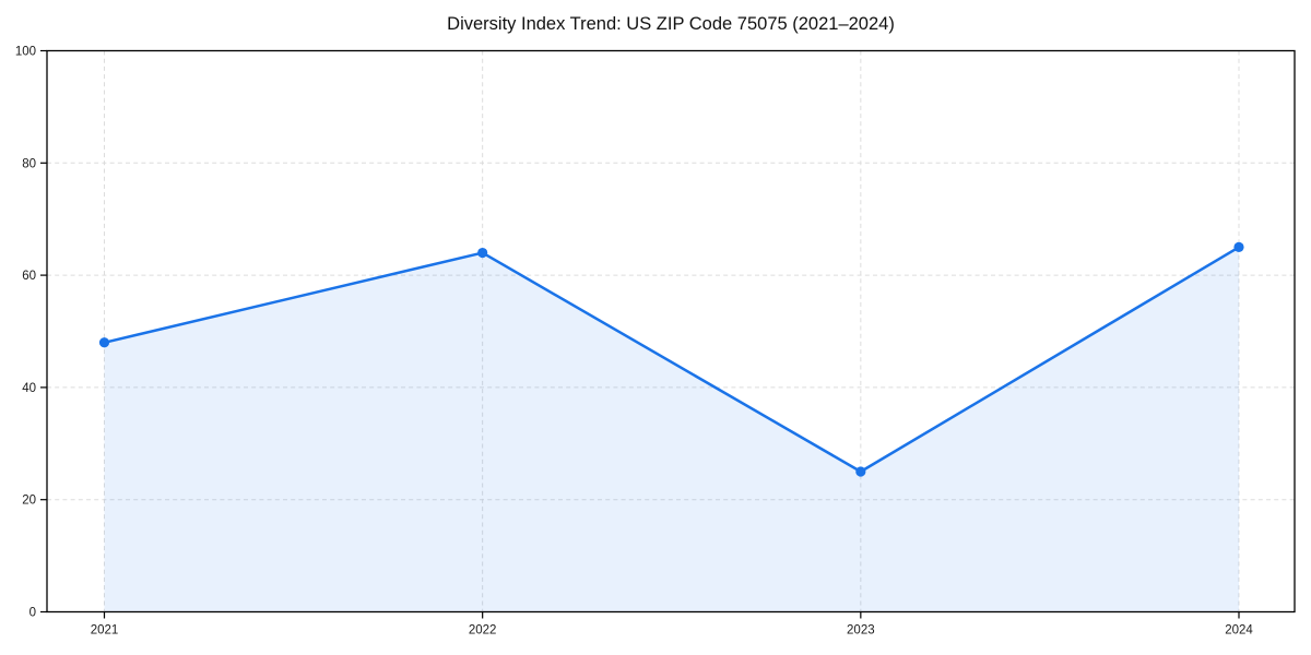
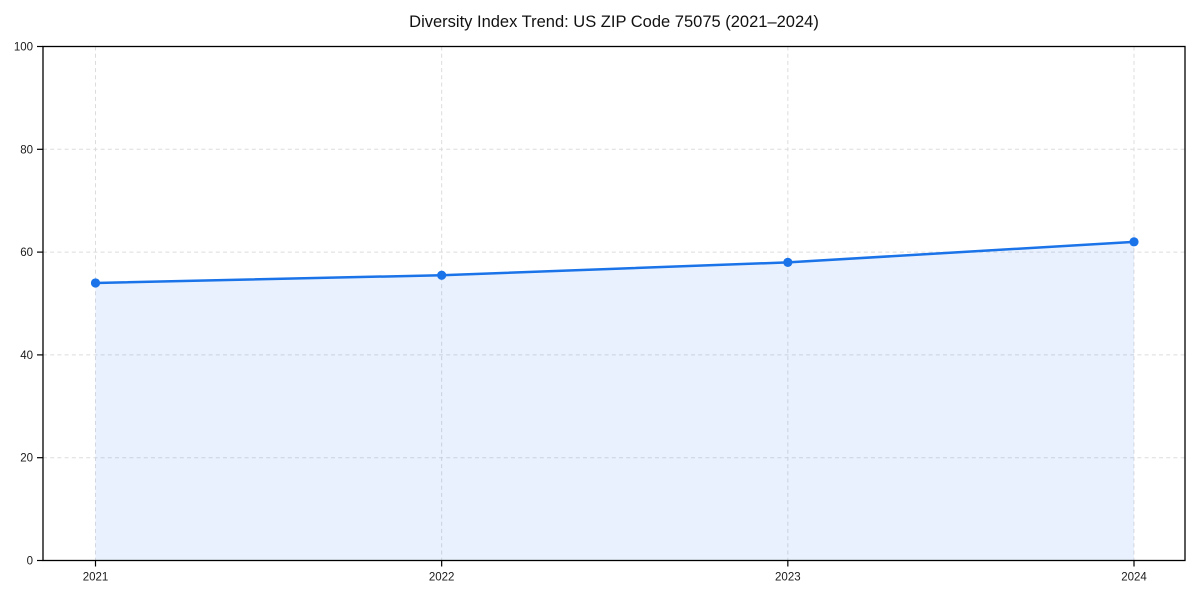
2021: 48 -> 54
2022: 64 -> 56
2023: 25 -> 58
2024: 65 -> 62
